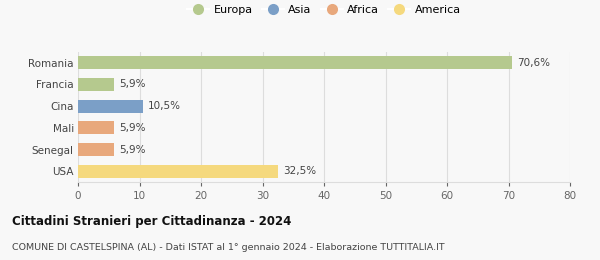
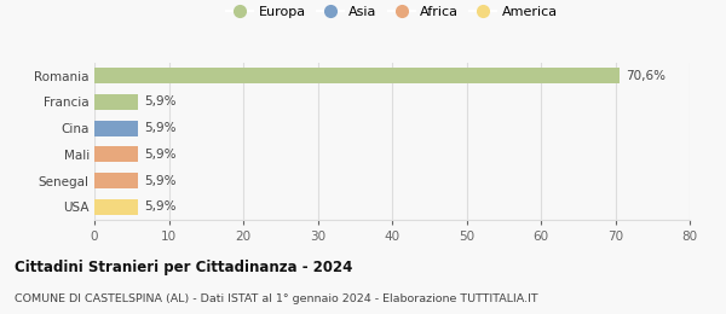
Cina: 10,5% -> 5,9%
USA: 32,5% -> 5,9%
